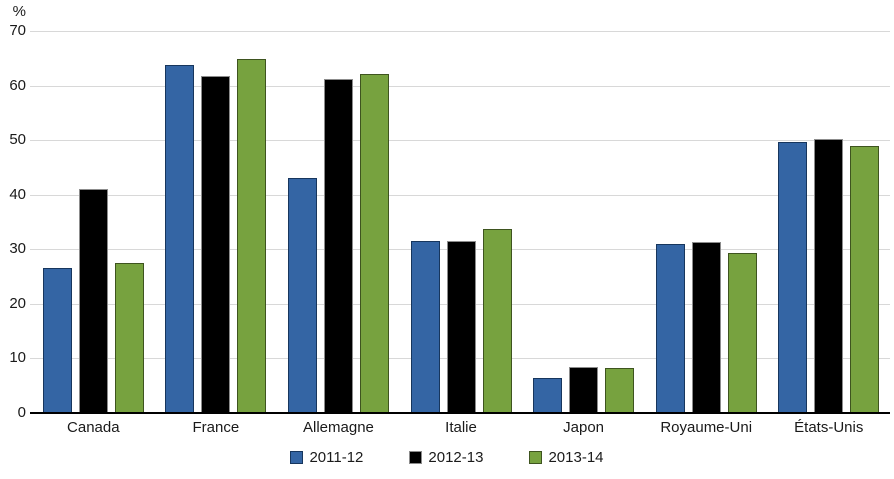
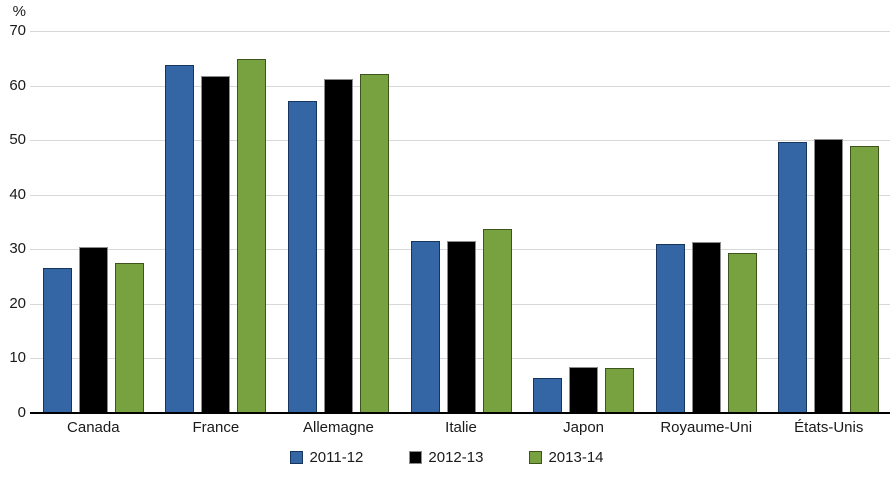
2012-13/Canada: 41 -> 30
2011-12/Allemagne: 43 -> 57
